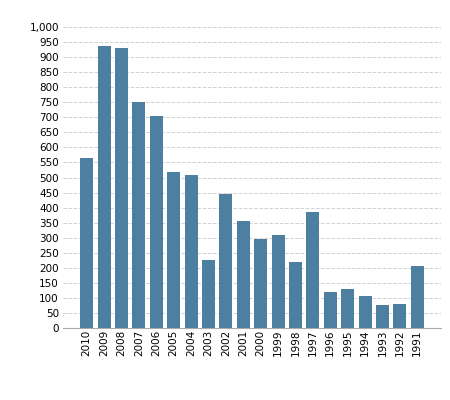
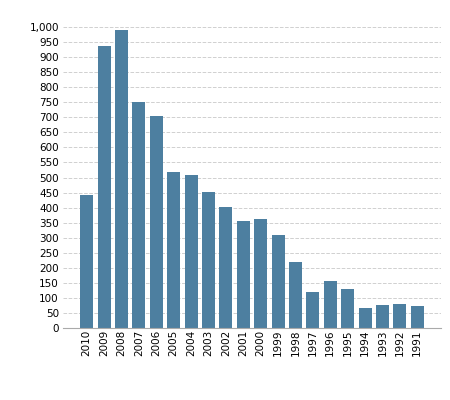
2010: 565 -> 442
2008: 930 -> 990
2003: 225 -> 452
2002: 445 -> 403
2000: 295 -> 362
1997: 385 -> 118
1996: 120 -> 155
1994: 105 -> 68
1991: 205 -> 73
